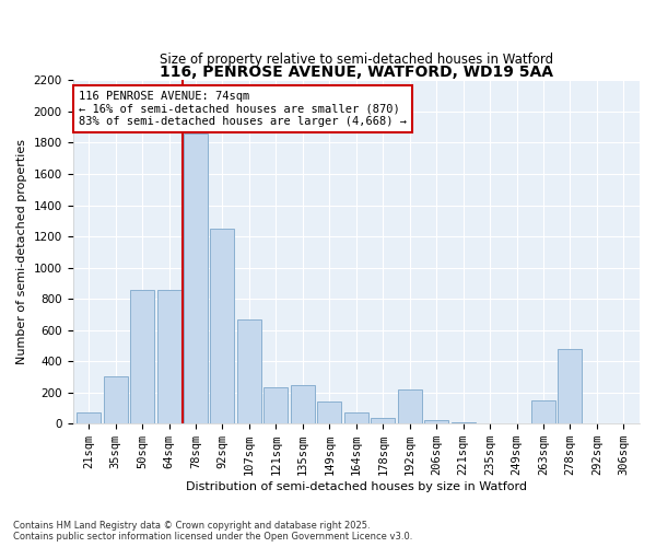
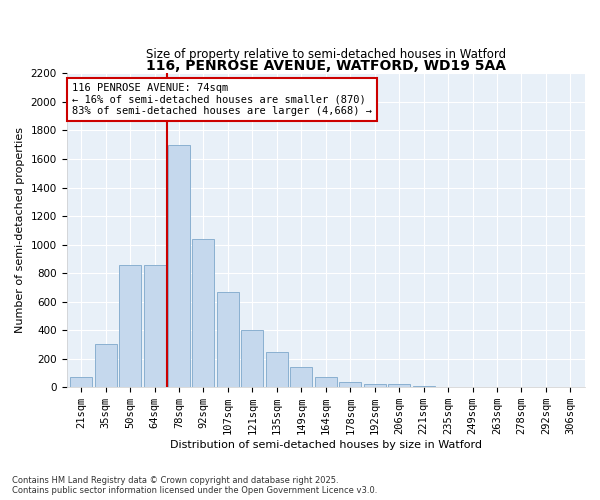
78sqm: 1860 -> 1700
92sqm: 1250 -> 1040
121sqm: 230 -> 400
192sqm: 220 -> 20
263sqm: 150 -> 0
278sqm: 480 -> 0
